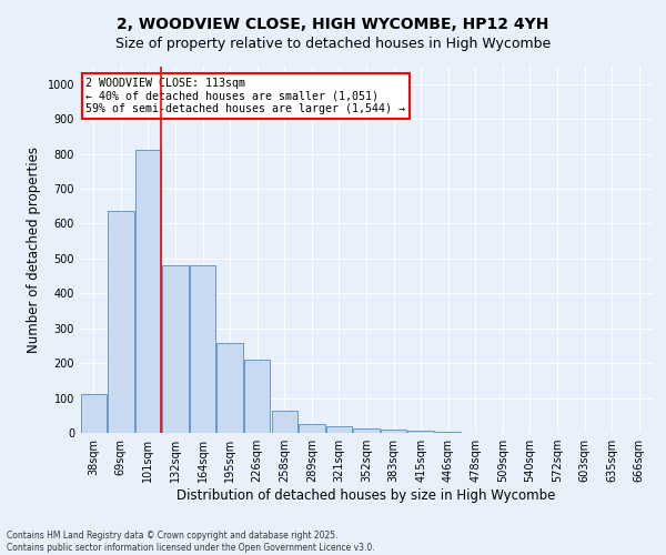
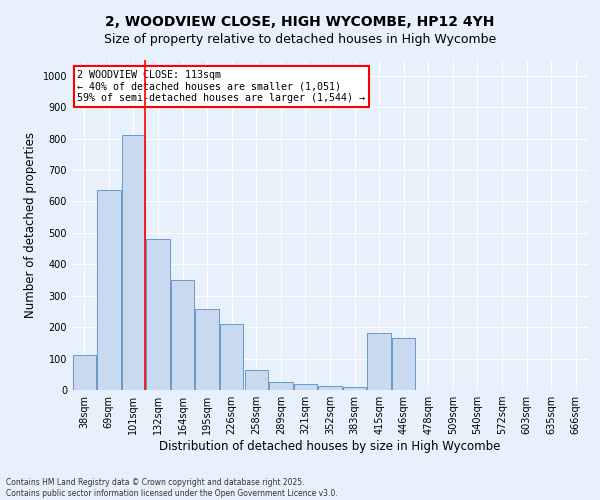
164sqm: 480 -> 350
415sqm: 7 -> 180
446sqm: 3 -> 165
